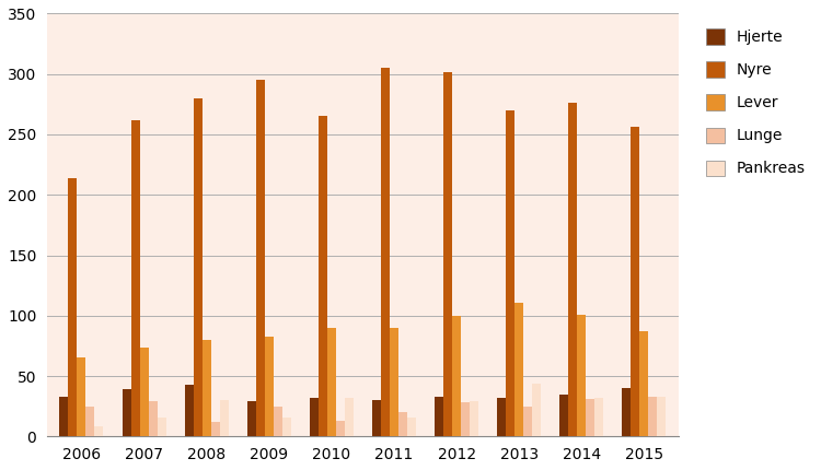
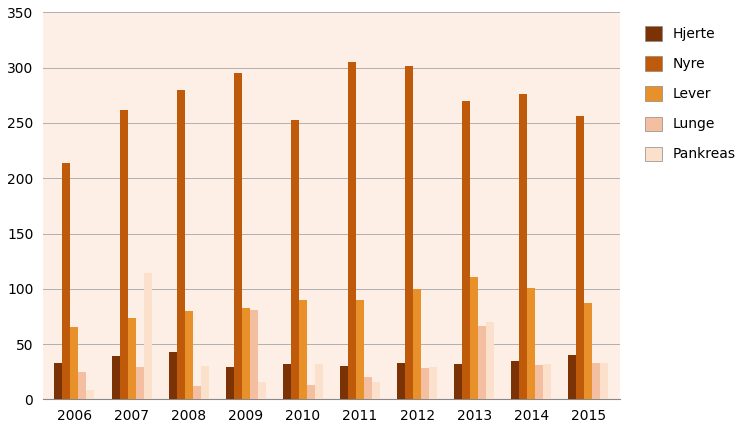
Pankreas/2007: 16 -> 114
Lunge/2009: 25 -> 81
Nyre/2010: 265 -> 253
Lunge/2013: 25 -> 66
Pankreas/2013: 44 -> 70
